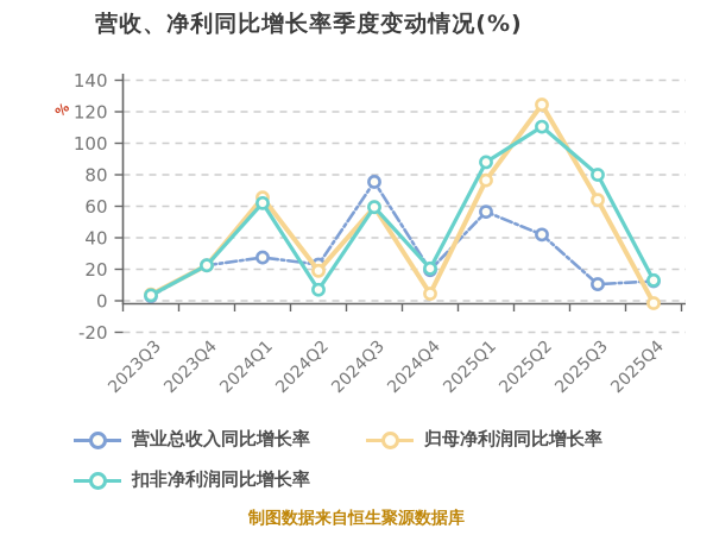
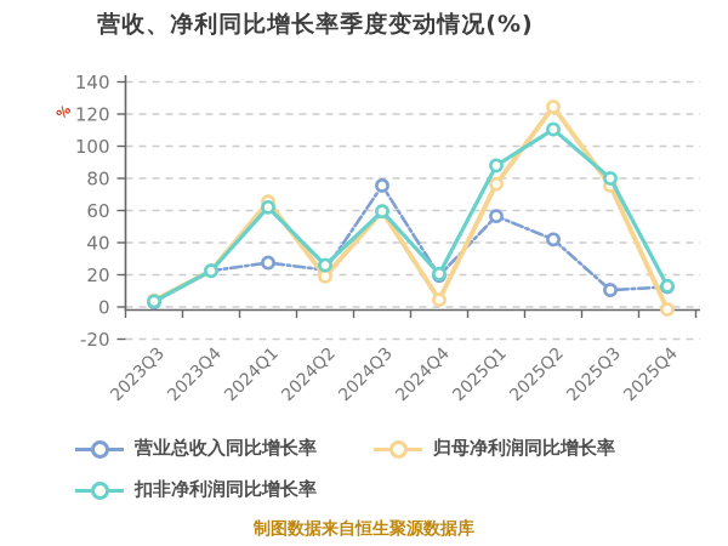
扣非净利润同比增长率/2024Q2: 7 -> 26
归母净利润同比增长率/2025Q3: 64 -> 76
